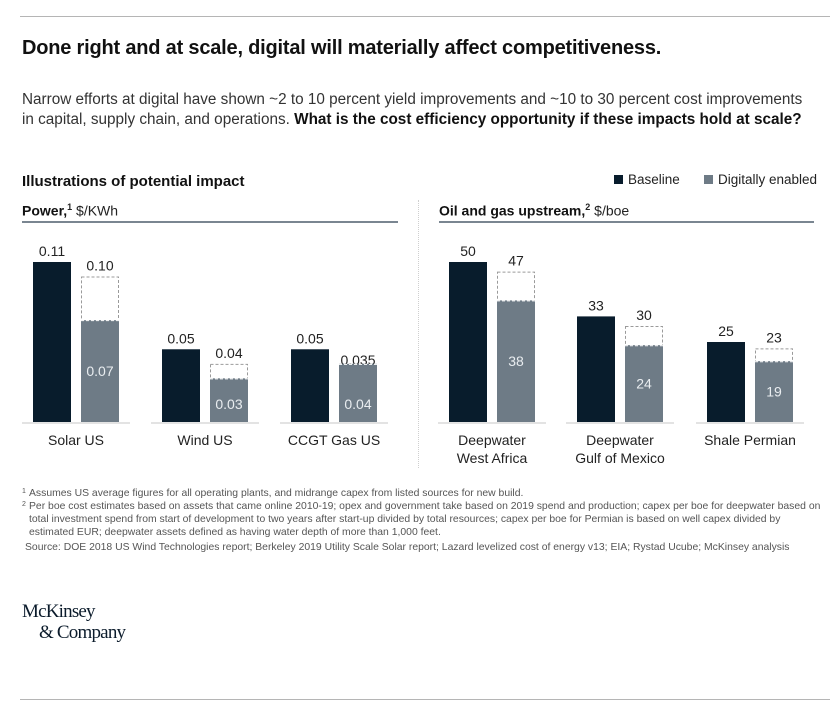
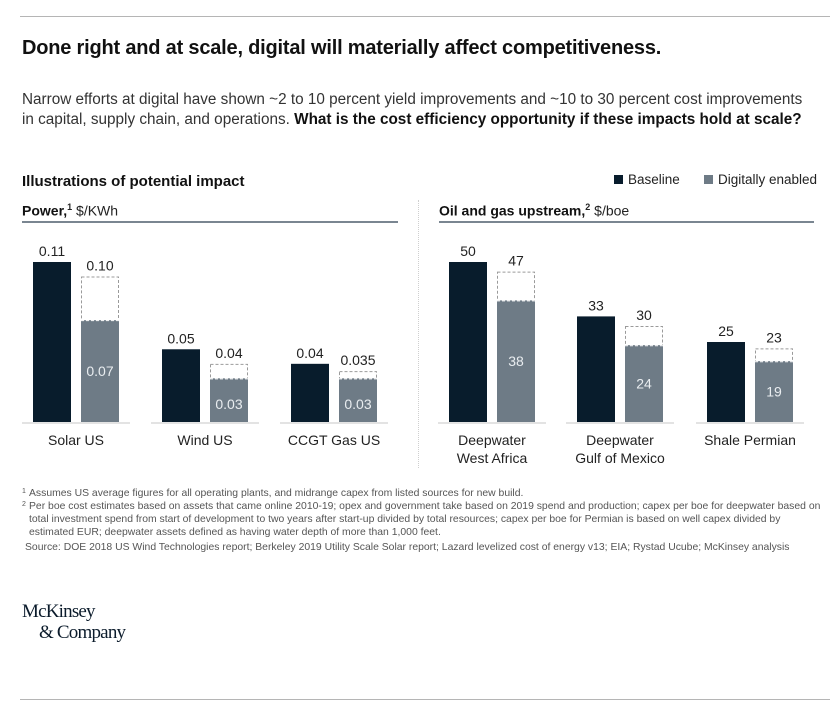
Power,/Baseline/CCGT Gas US: 0.05 -> 0.04
Power,/Digitally enabled/CCGT Gas US: 0.04 -> 0.03
